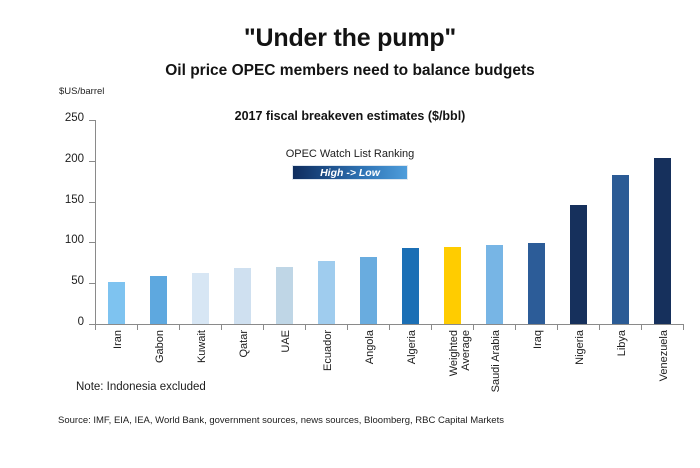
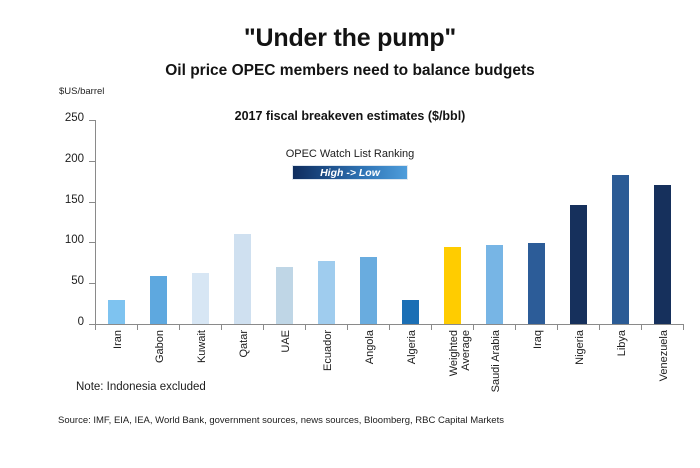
Iran: 50 -> 30
Qatar: 70 -> 110
Algeria: 90 -> 30
Venezuela: 200 -> 170
